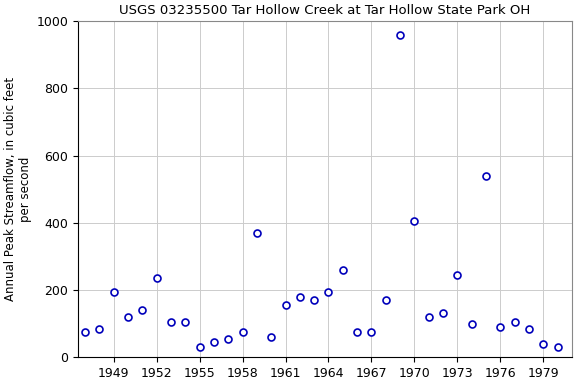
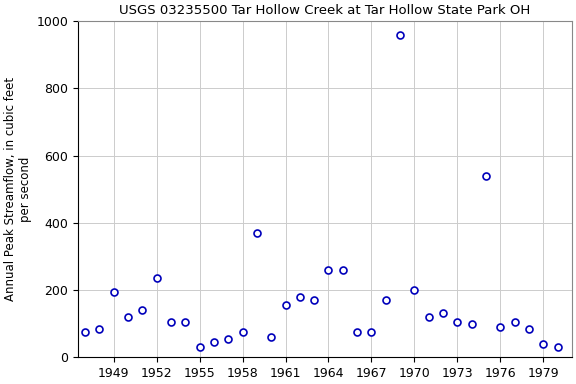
1964: 195 -> 260
1970: 405 -> 200
1973: 245 -> 105
